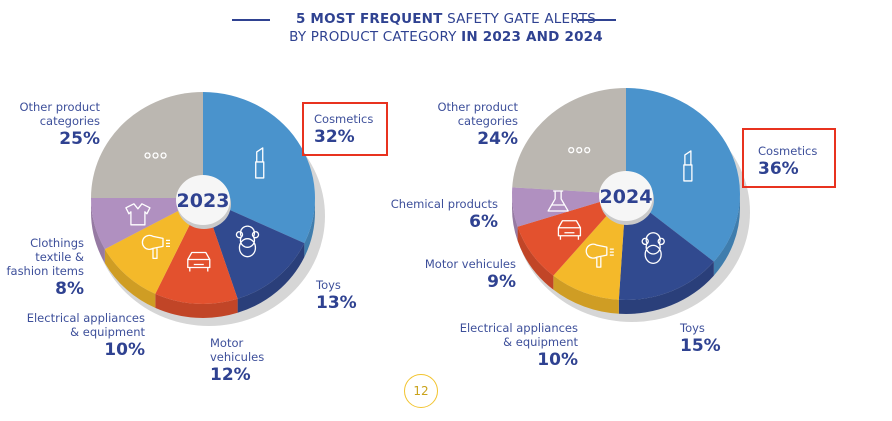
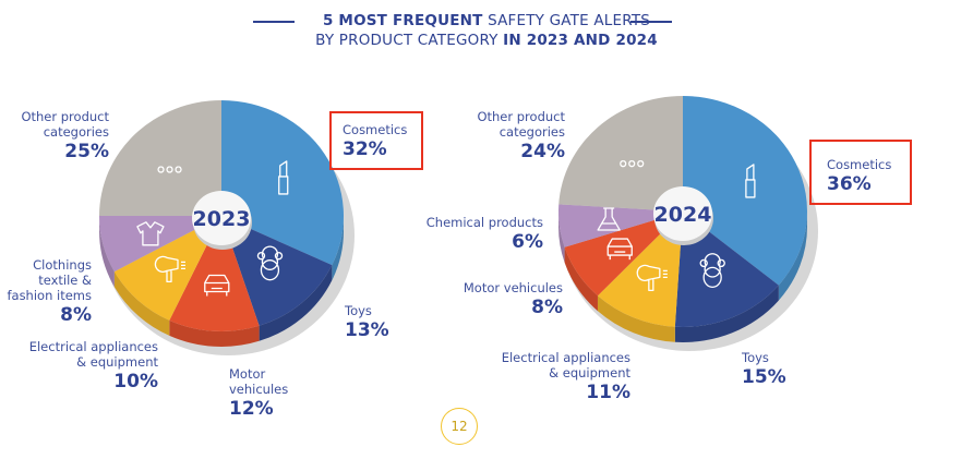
2024/Electrical appliances & equipment: 10% -> 11%
2024/Motor vehicules: 9% -> 8%
